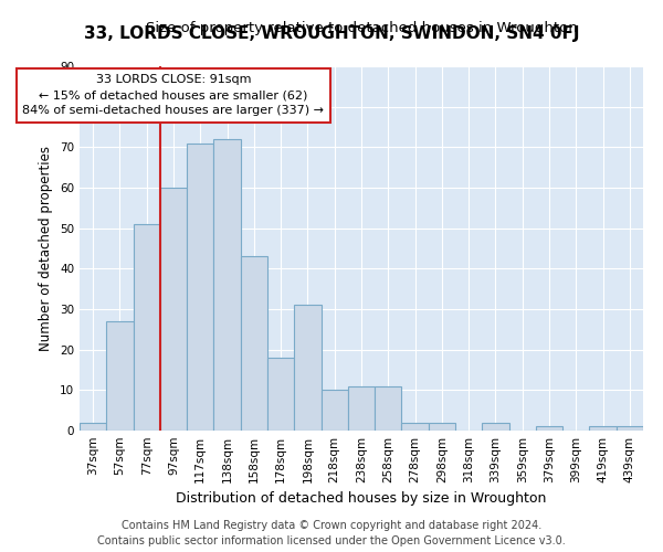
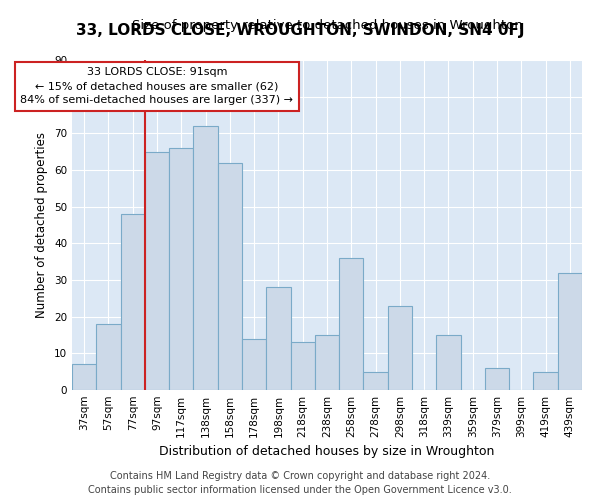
37sqm: 2 -> 7
57sqm: 27 -> 18
77sqm: 51 -> 48
97sqm: 60 -> 65
117sqm: 71 -> 66
158sqm: 43 -> 62
178sqm: 18 -> 14
198sqm: 31 -> 28
218sqm: 10 -> 13
238sqm: 11 -> 15
258sqm: 11 -> 36
278sqm: 2 -> 5
298sqm: 2 -> 23
339sqm: 2 -> 15
379sqm: 1 -> 6
419sqm: 1 -> 5
439sqm: 1 -> 32
